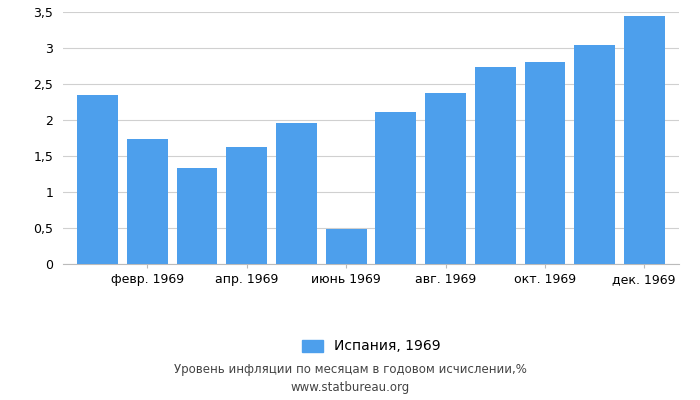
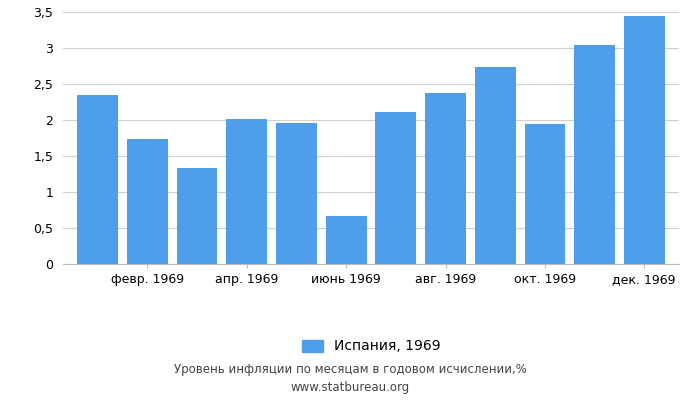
апр. 1969: 1,63 -> 2,02
июнь 1969: 0,49 -> 0,66
окт. 1969: 2,80 -> 1,94
